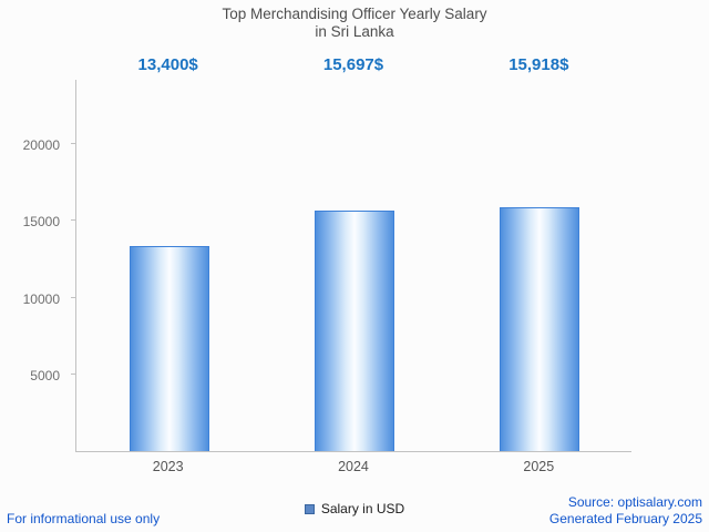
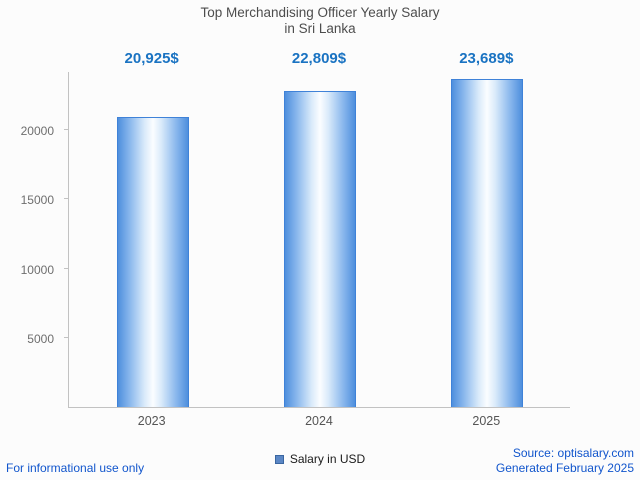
2023: 13,400 -> 20,925
2024: 15,697 -> 22,809
2025: 15,918 -> 23,689
